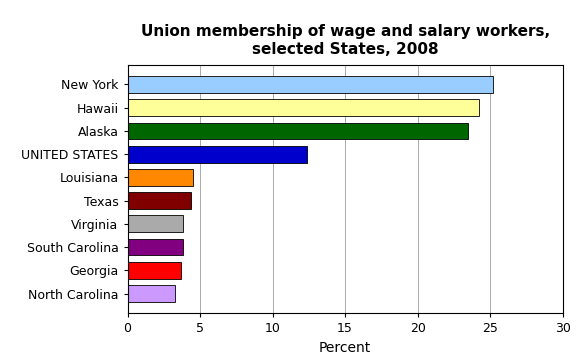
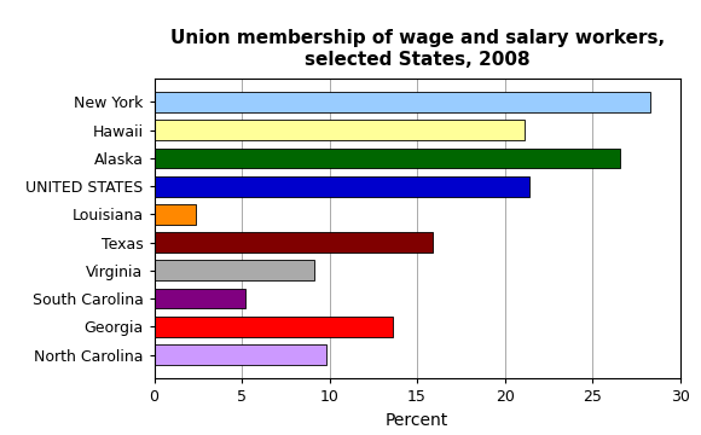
New York: 25.2 -> 28.3
Hawaii: 24.2 -> 21.1
Alaska: 23.5 -> 26.6
UNITED STATES: 12.4 -> 21.4
Louisiana: 4.5 -> 2.4
Texas: 4.4 -> 15.9
Virginia: 3.8 -> 9.1
South Carolina: 3.8 -> 5.2
Georgia: 3.7 -> 13.6
North Carolina: 3.3 -> 9.8
